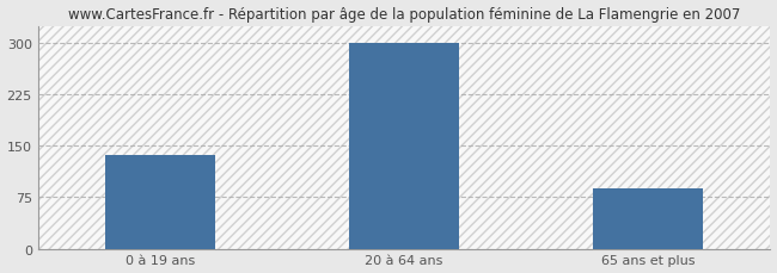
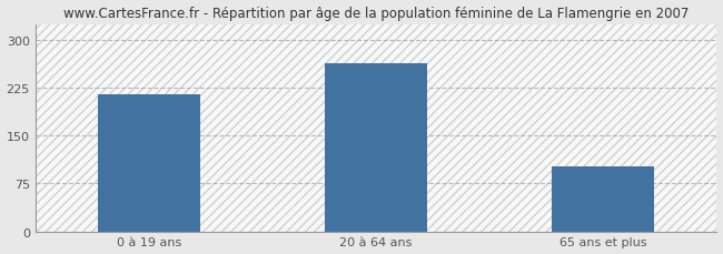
0 à 19 ans: 137 -> 214
20 à 64 ans: 300 -> 264
65 ans et plus: 88 -> 102
